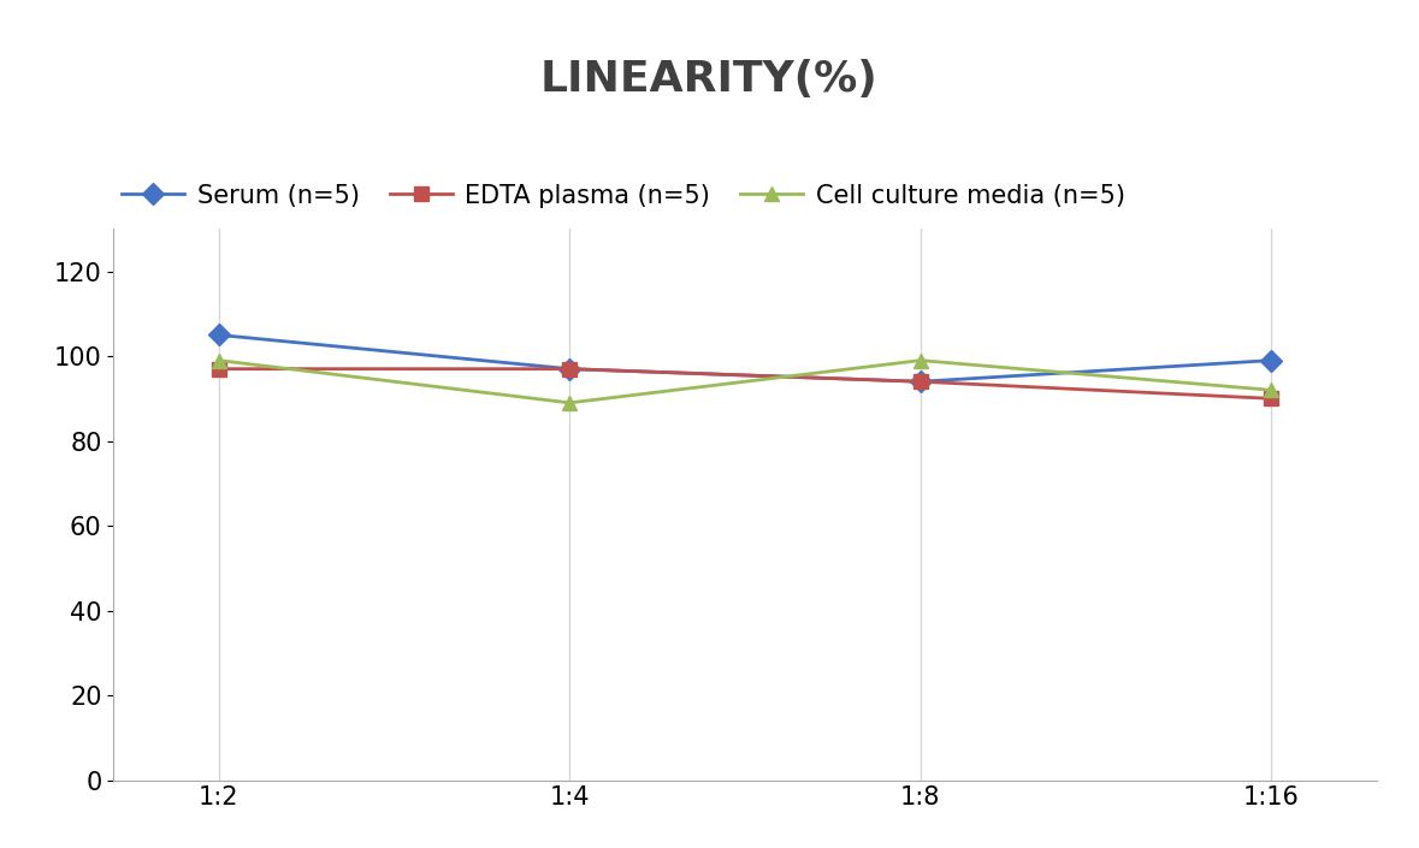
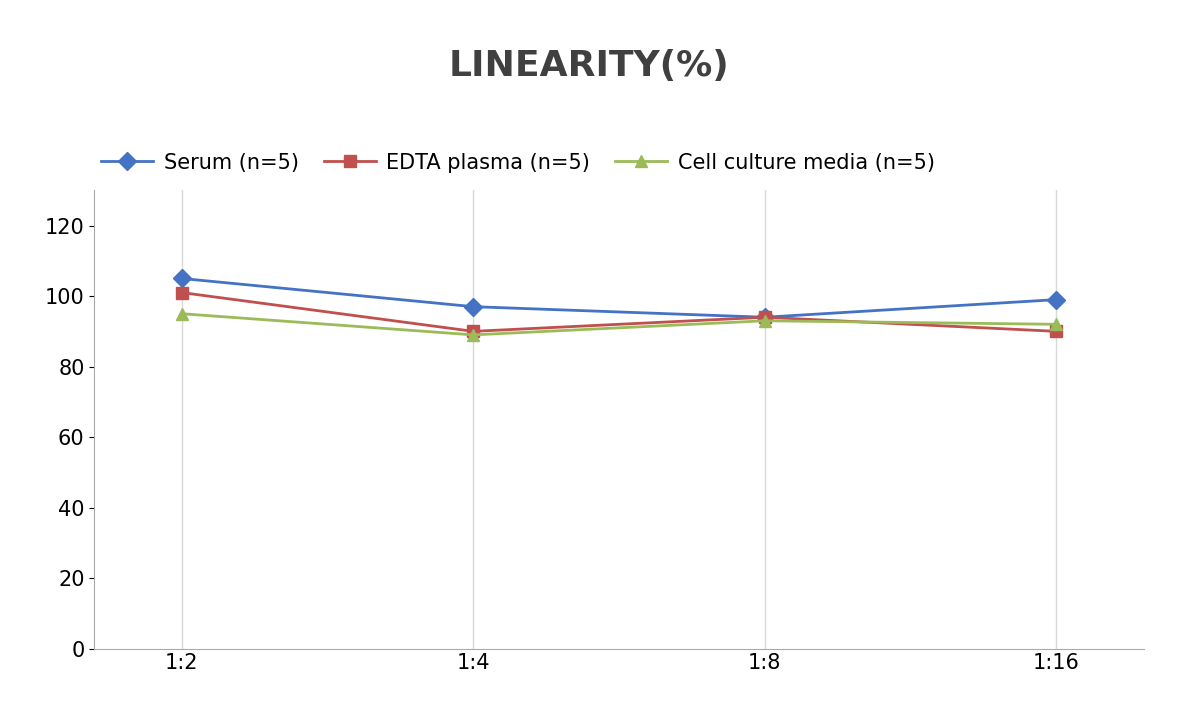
EDTA plasma (n=5)/1:2: 97 -> 101
Cell culture media (n=5)/1:2: 99 -> 95
EDTA plasma (n=5)/1:4: 97 -> 90
Cell culture media (n=5)/1:8: 99 -> 93
